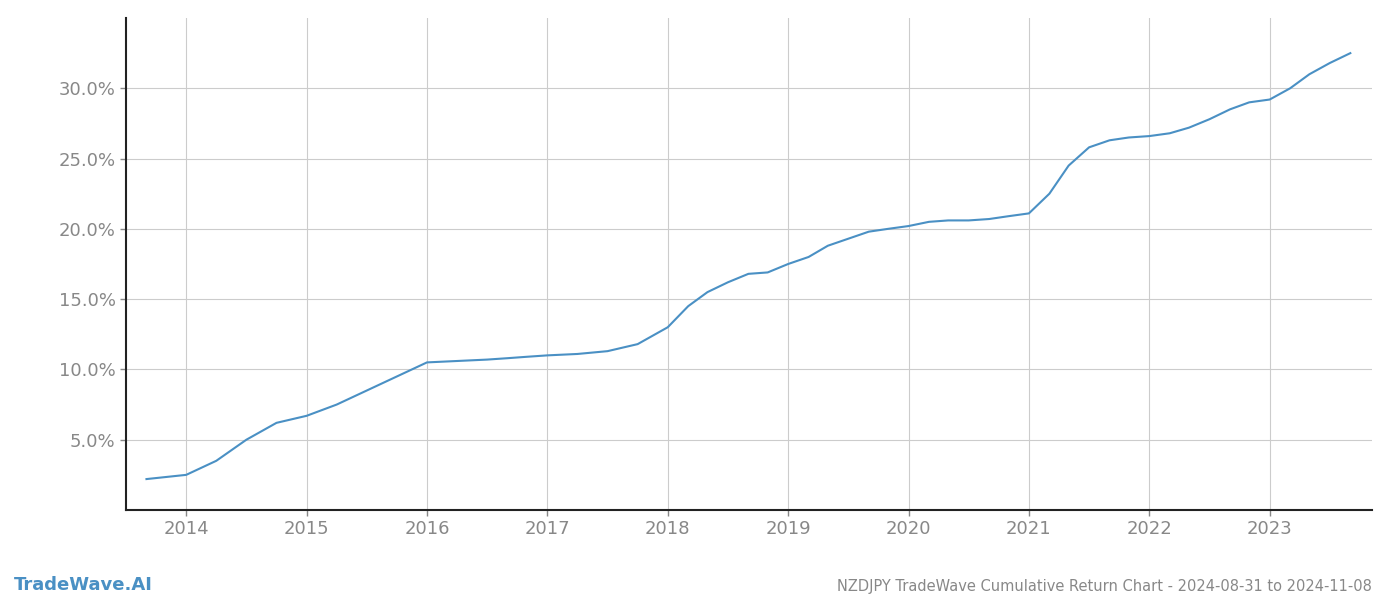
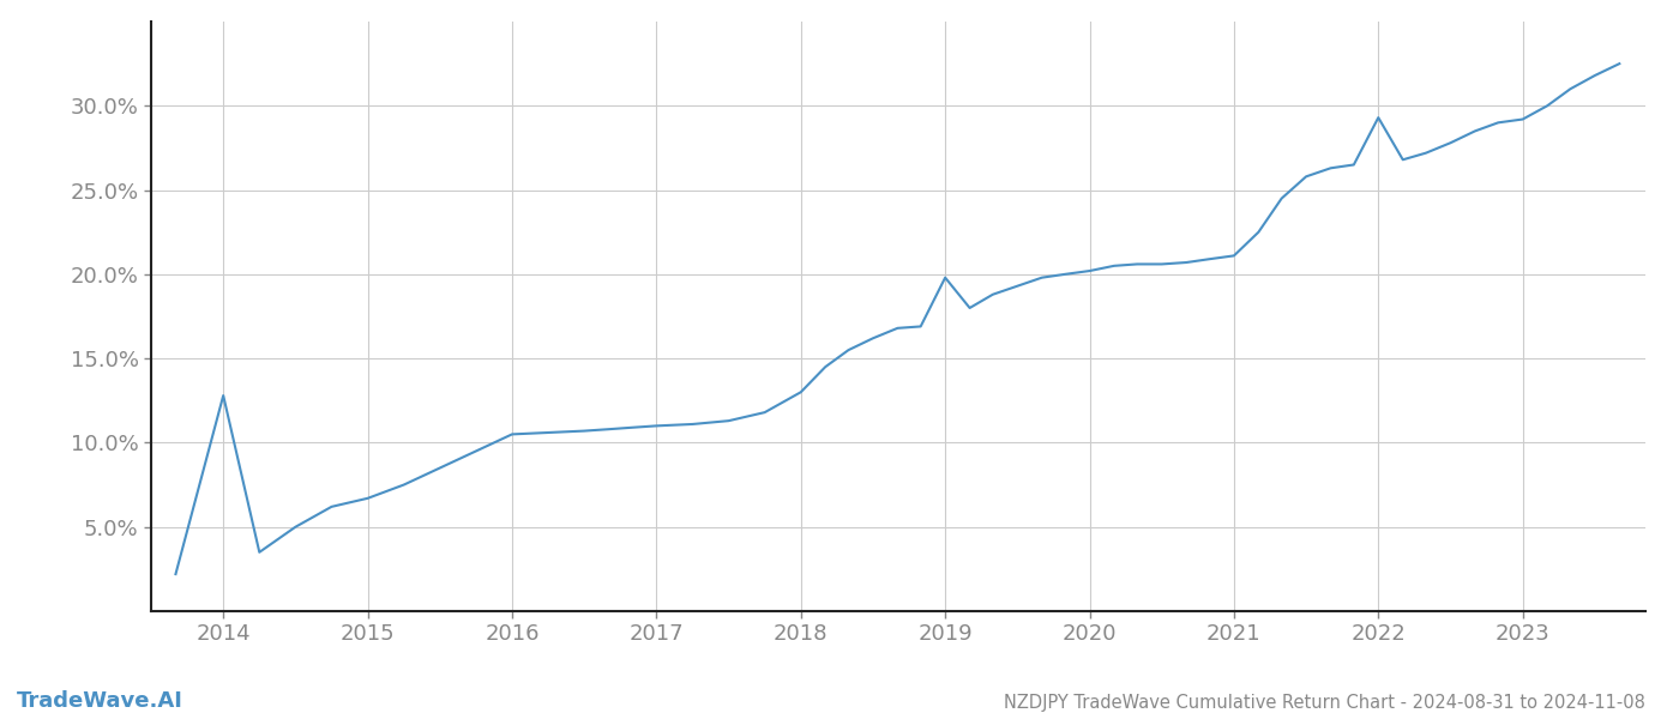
2014: 2.5% -> 12.8%
2019: 17.5% -> 19.8%
2022: 26.6% -> 29.3%
